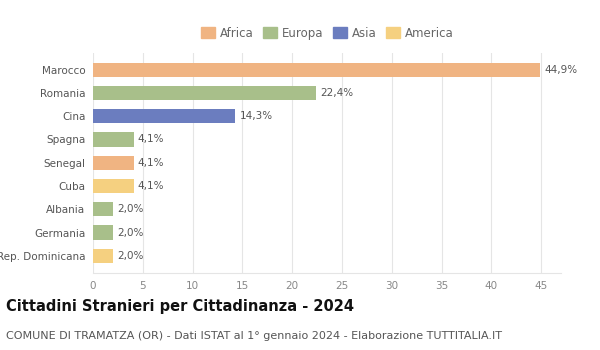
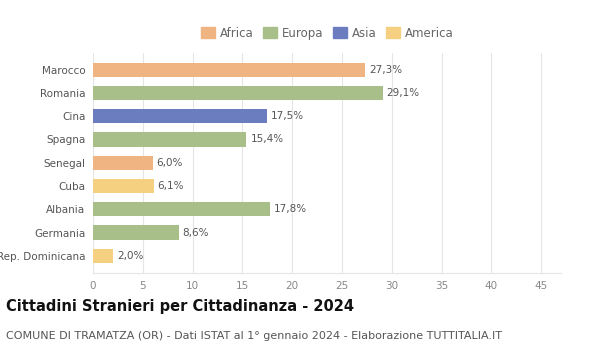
Marocco: 44,9% -> 27,3%
Romania: 22,4% -> 29,1%
Cina: 14,3% -> 17,5%
Spagna: 4,1% -> 15,4%
Senegal: 4,1% -> 6,0%
Cuba: 4,1% -> 6,1%
Albania: 2,0% -> 17,8%
Germania: 2,0% -> 8,6%
